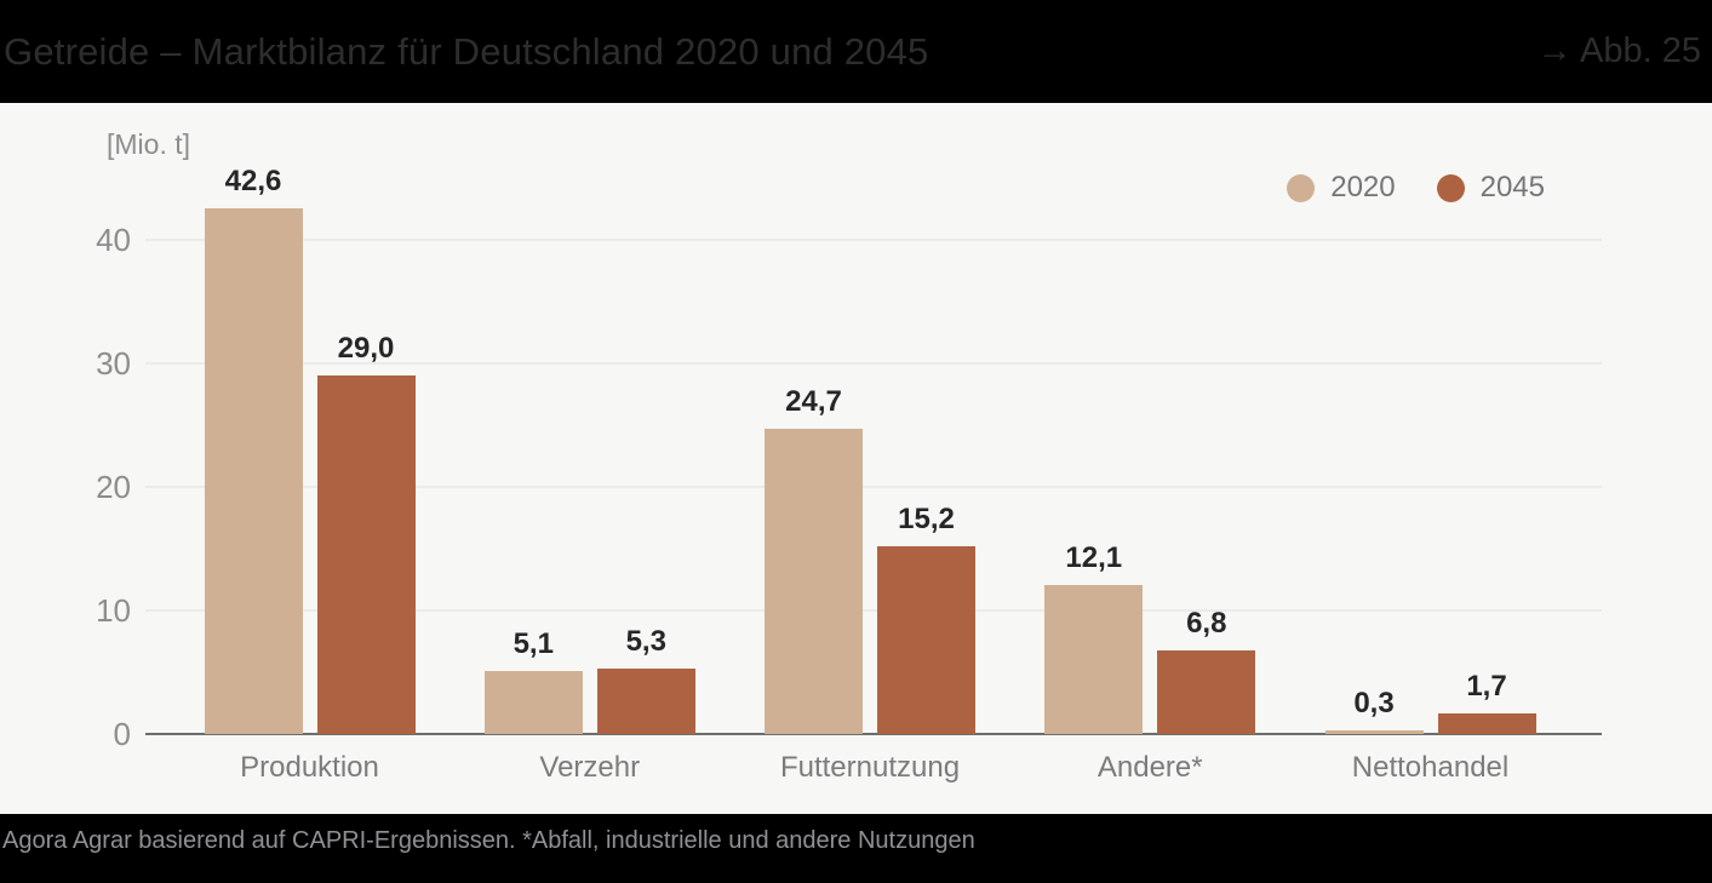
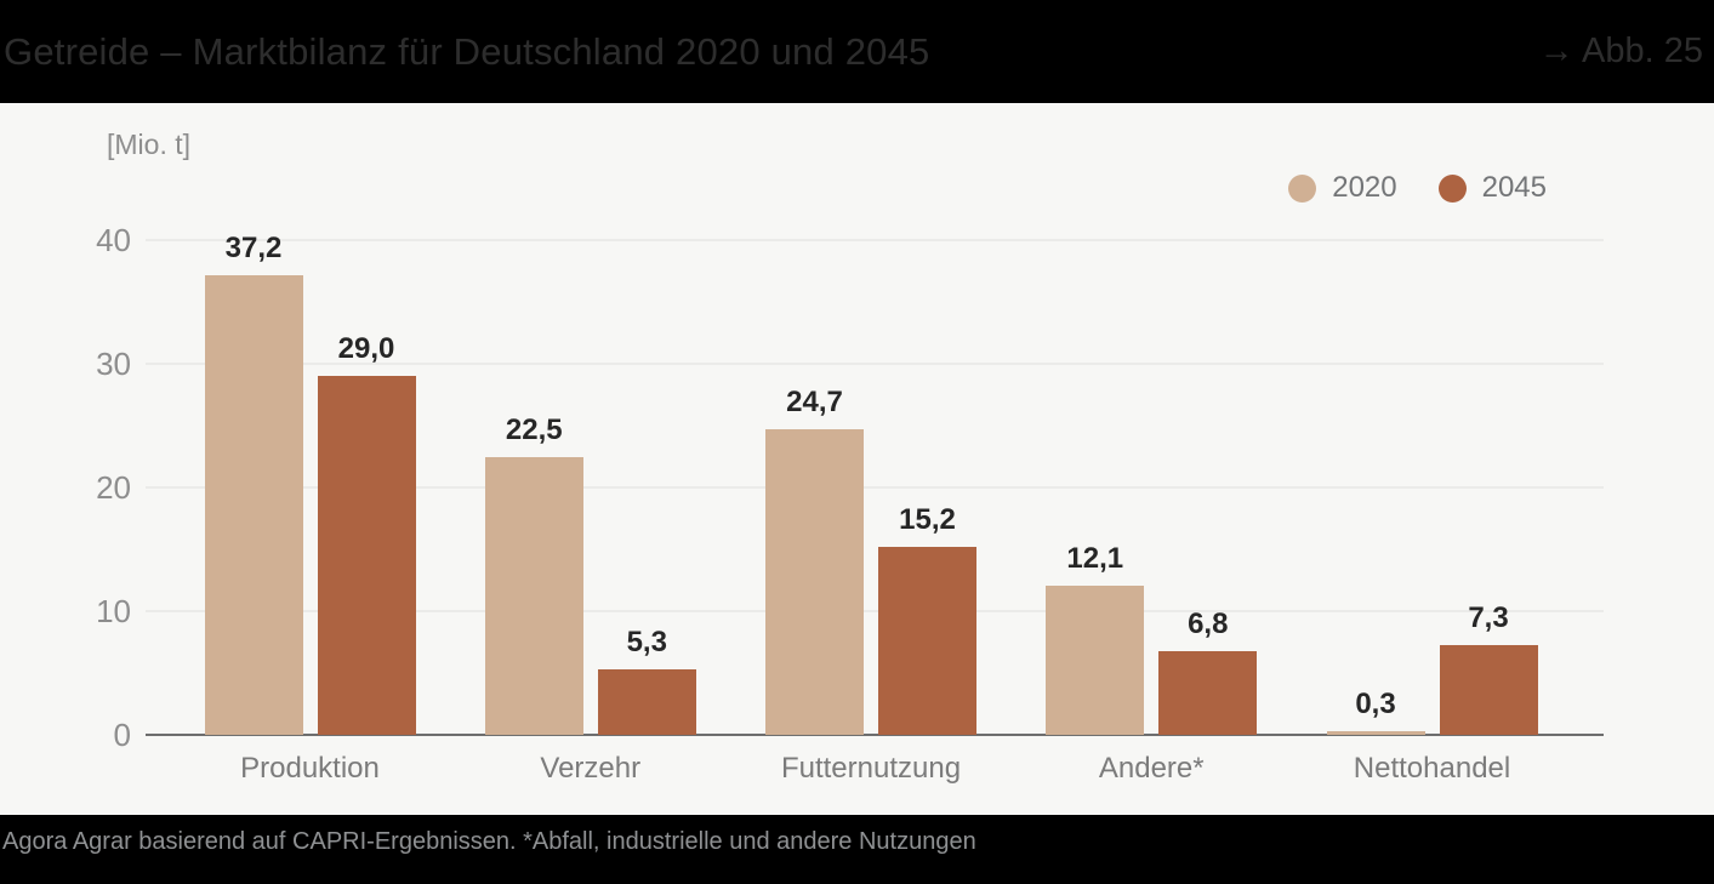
2020/Produktion: 42,6 -> 37,2
2020/Verzehr: 5,1 -> 22,5
2045/Nettohandel: 1,7 -> 7,3
